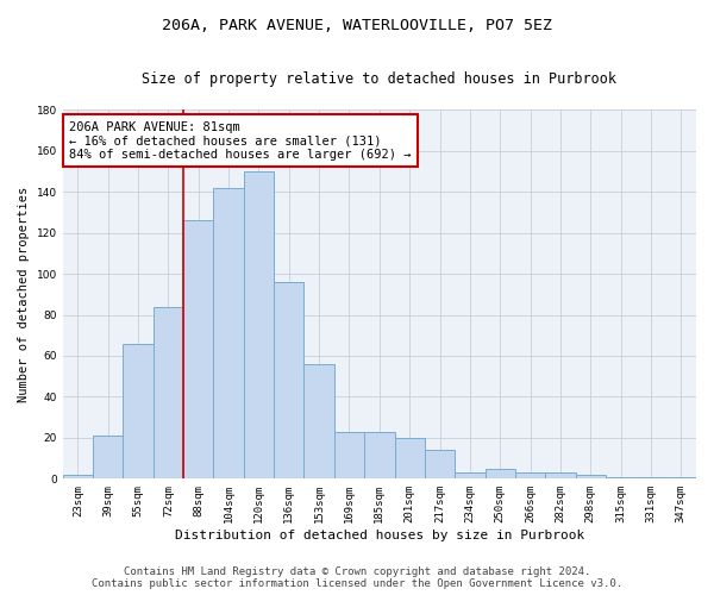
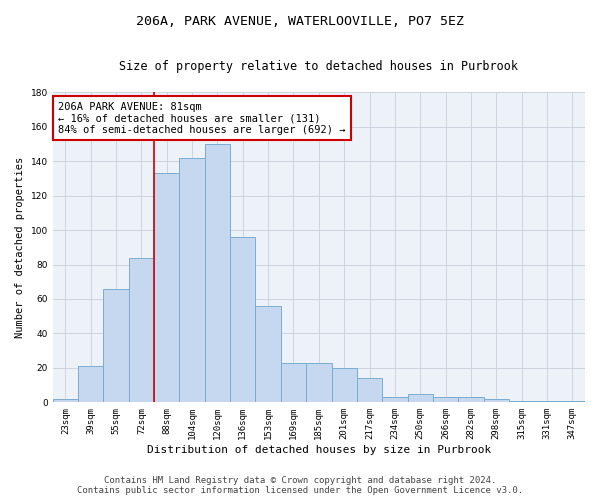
88sqm: 126 -> 133
